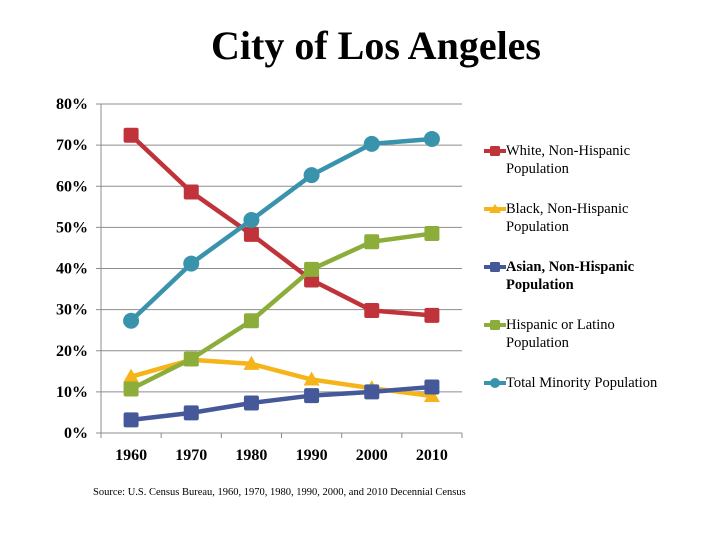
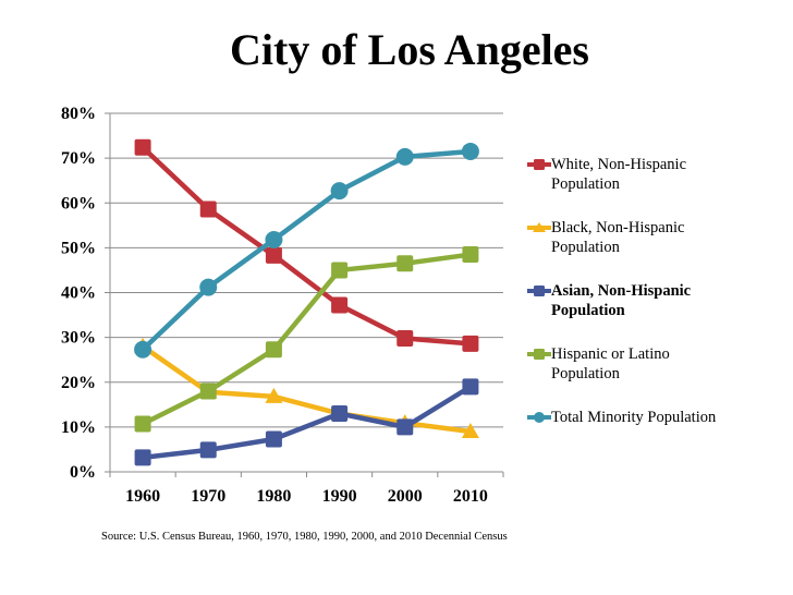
Black, Non-Hispanic Population/1960: 14% -> 28%
Asian, Non-Hispanic Population/1990: 9% -> 13%
Hispanic or Latino Population/1990: 40% -> 45%
Asian, Non-Hispanic Population/2010: 11% -> 19%
